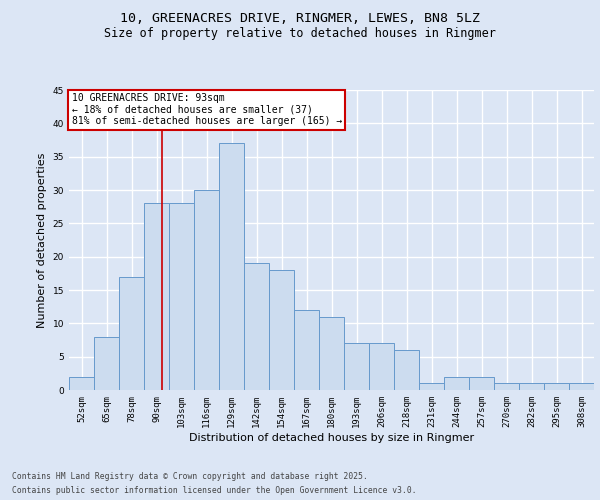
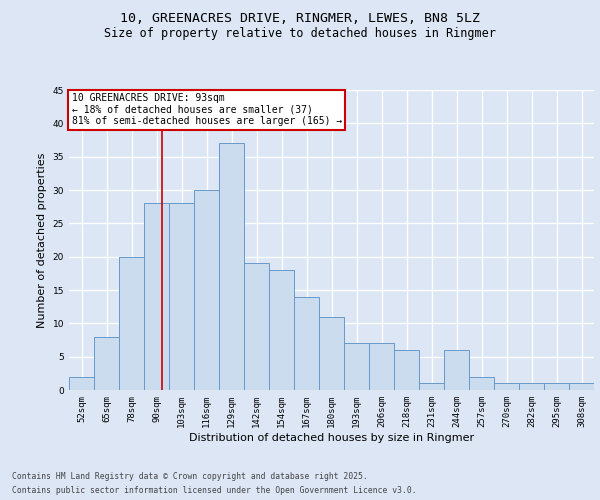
78sqm: 17 -> 20
167sqm: 12 -> 14
244sqm: 2 -> 6
